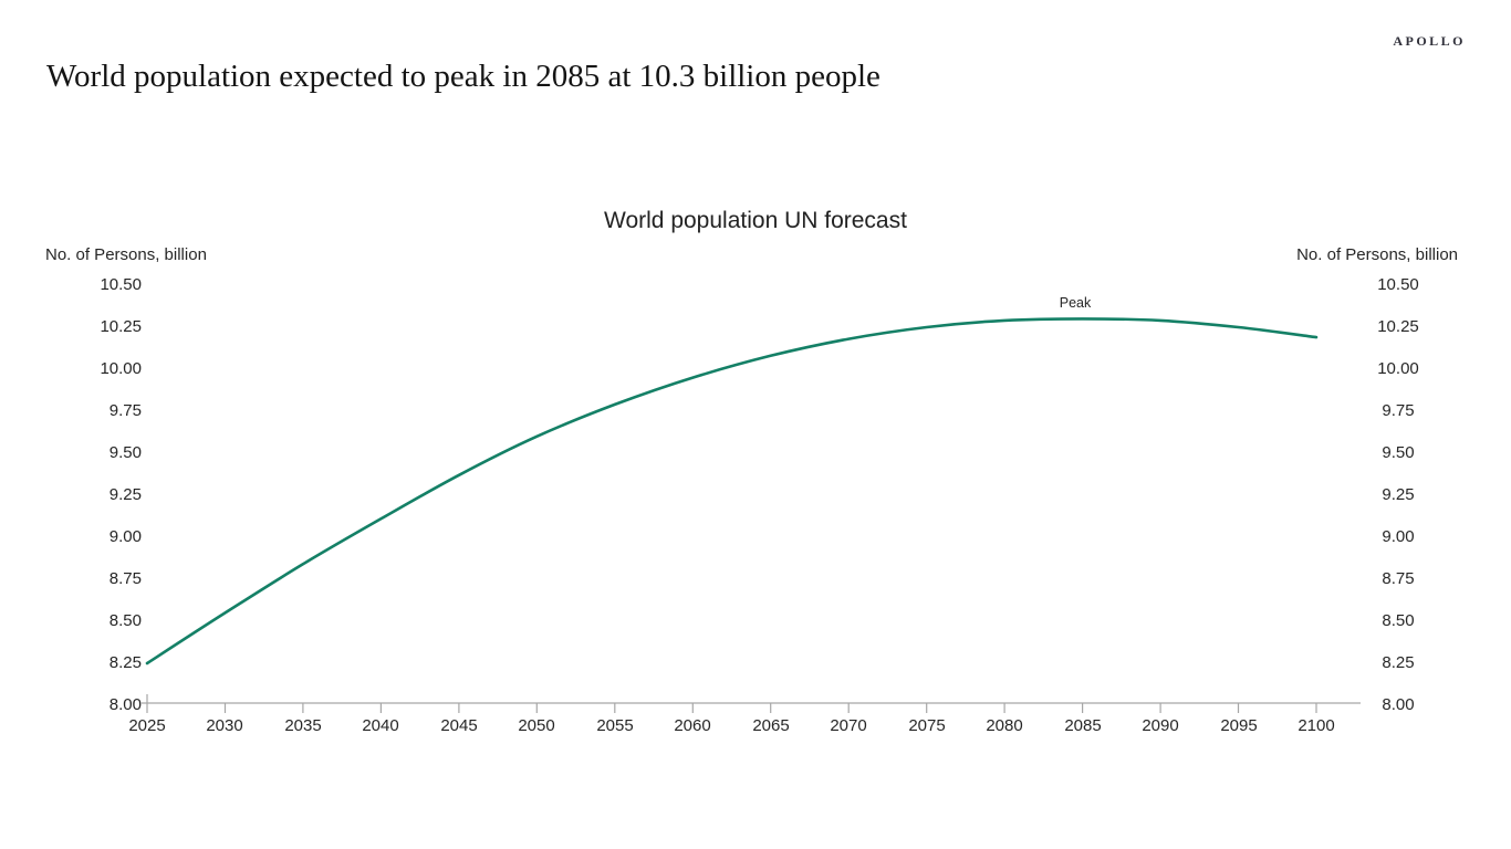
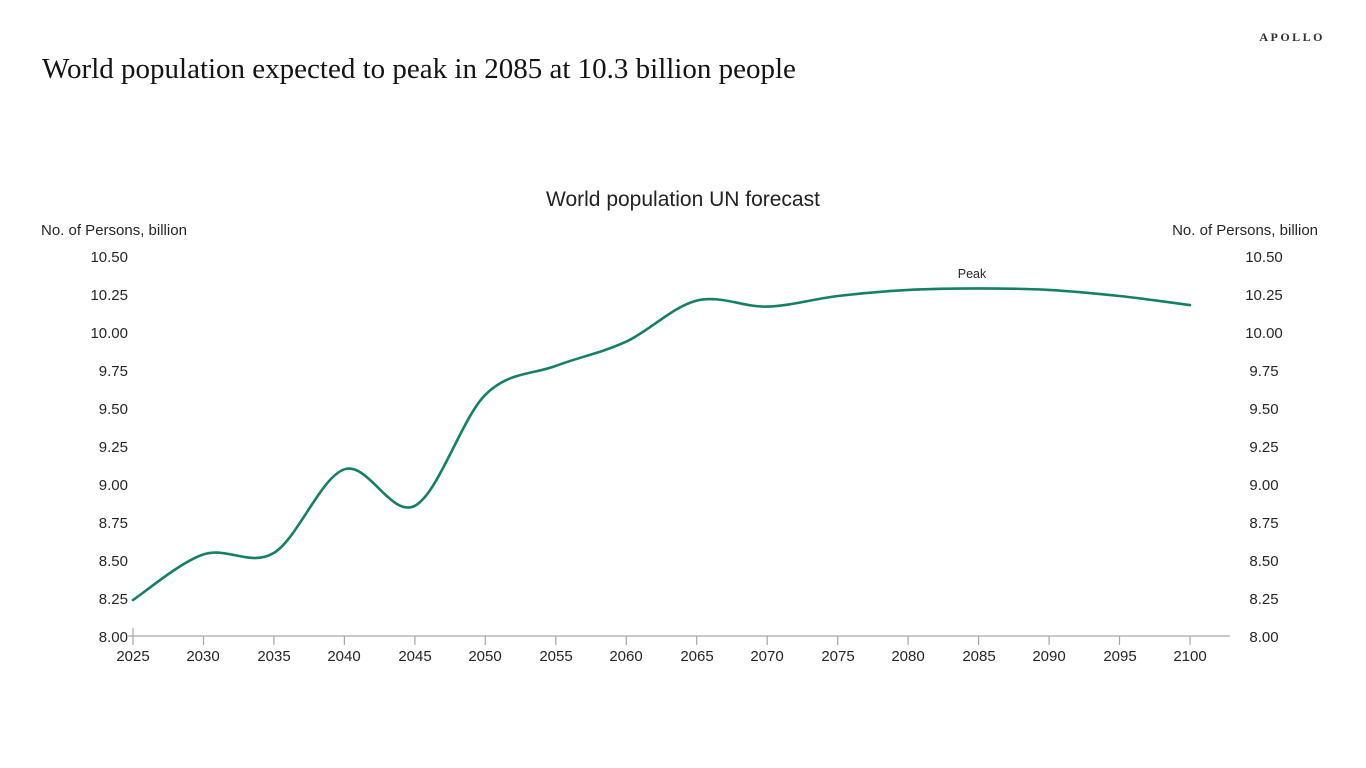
2035: 8.84 -> 8.56
2045: 9.37 -> 8.87
2065: 10.08 -> 10.22
